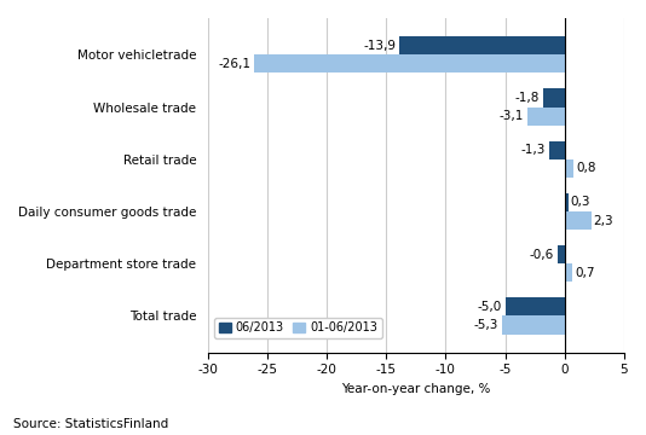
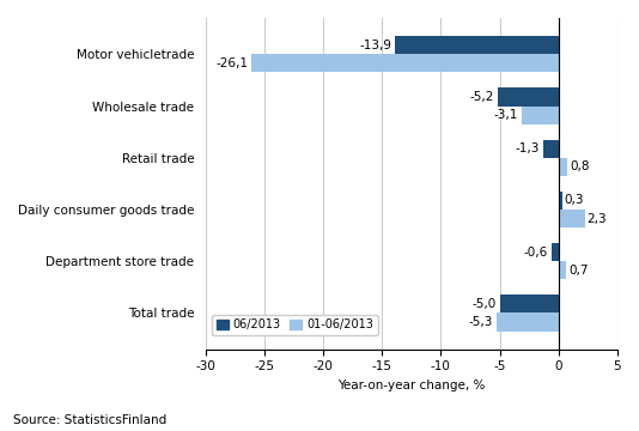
06/2013/Wholesale trade: -1,8 -> -5,2
